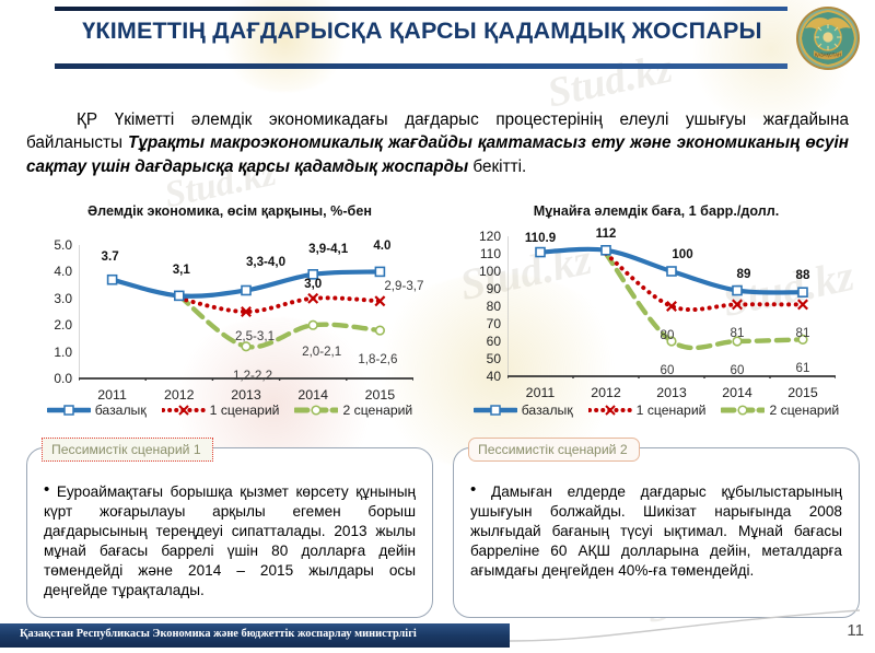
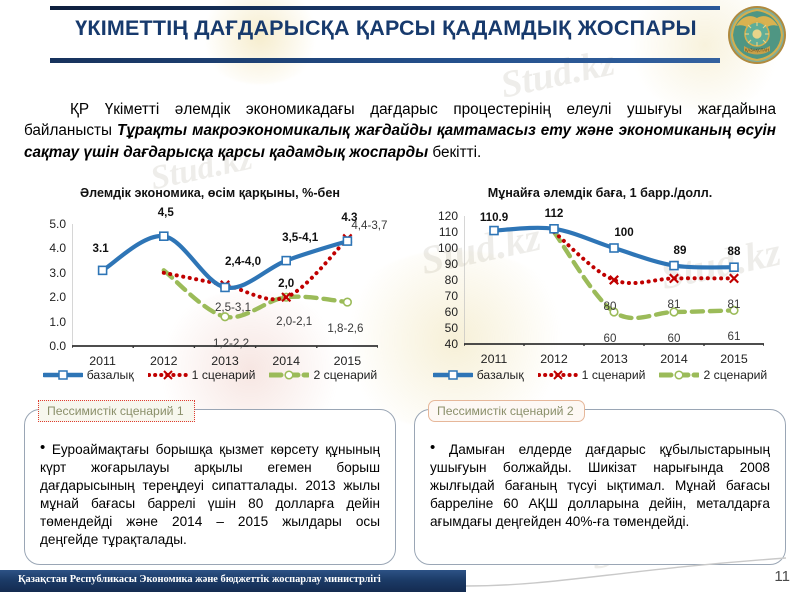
Әлемдік экономика, өсім қарқыны, %-бен/базалық/2011: 3.7 -> 3.1
Әлемдік экономика, өсім қарқыны, %-бен/базалық/2012: 3,1 -> 4,5
Әлемдік экономика, өсім қарқыны, %-бен/базалық/2013: 3,3 -> 2,4
Әлемдік экономика, өсім қарқыны, %-бен/базалық/2014: 3,9 -> 3,5
Әлемдік экономика, өсім қарқыны, %-бен/1 сценарий/2014: 3,0 -> 2,0
Әлемдік экономика, өсім қарқыны, %-бен/базалық/2015: 4.0 -> 4.3
Әлемдік экономика, өсім қарқыны, %-бен/1 сценарий/2015: 2,9 -> 4,4
